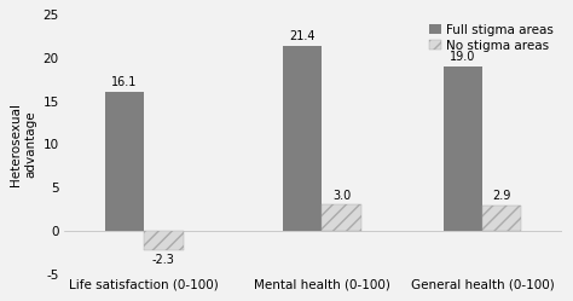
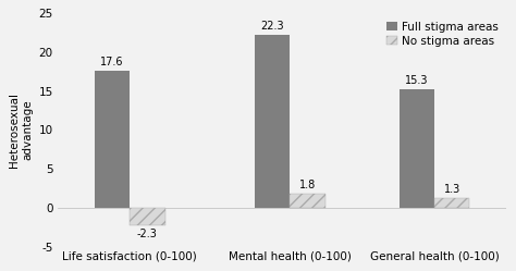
Full stigma areas/Life satisfaction (0-100): 16.1 -> 17.6
Full stigma areas/Mental health (0-100): 21.4 -> 22.3
No stigma areas/Mental health (0-100): 3.0 -> 1.8
Full stigma areas/General health (0-100): 19.0 -> 15.3
No stigma areas/General health (0-100): 2.9 -> 1.3
